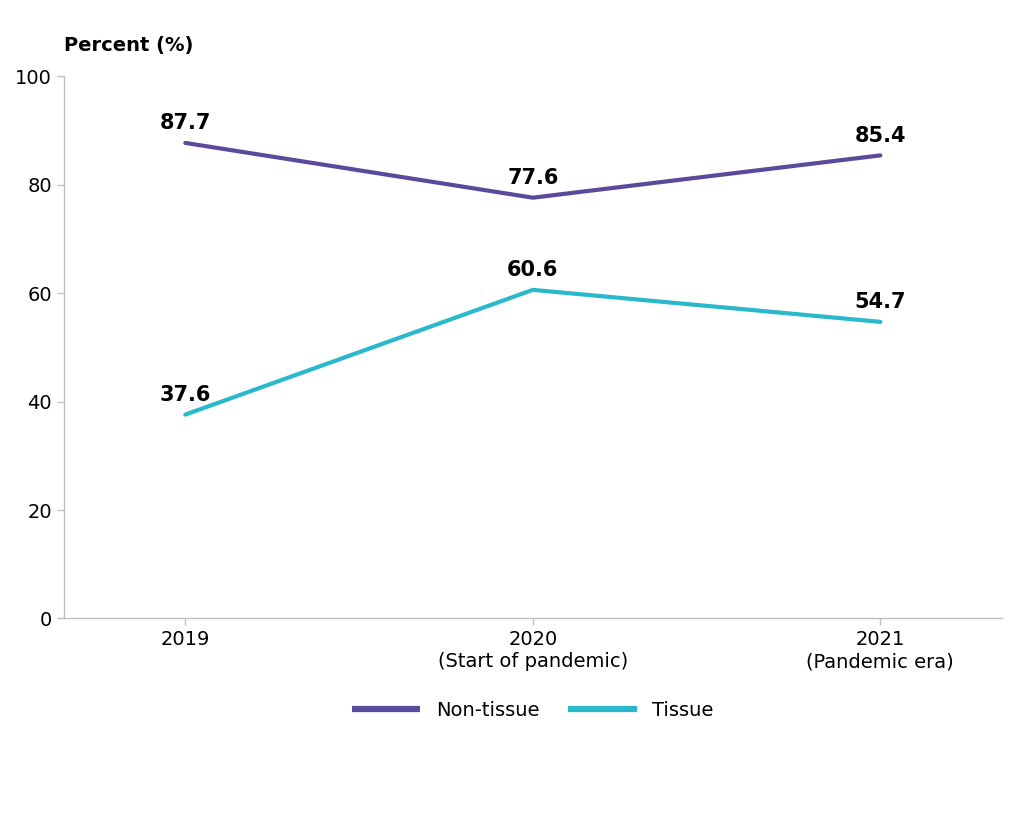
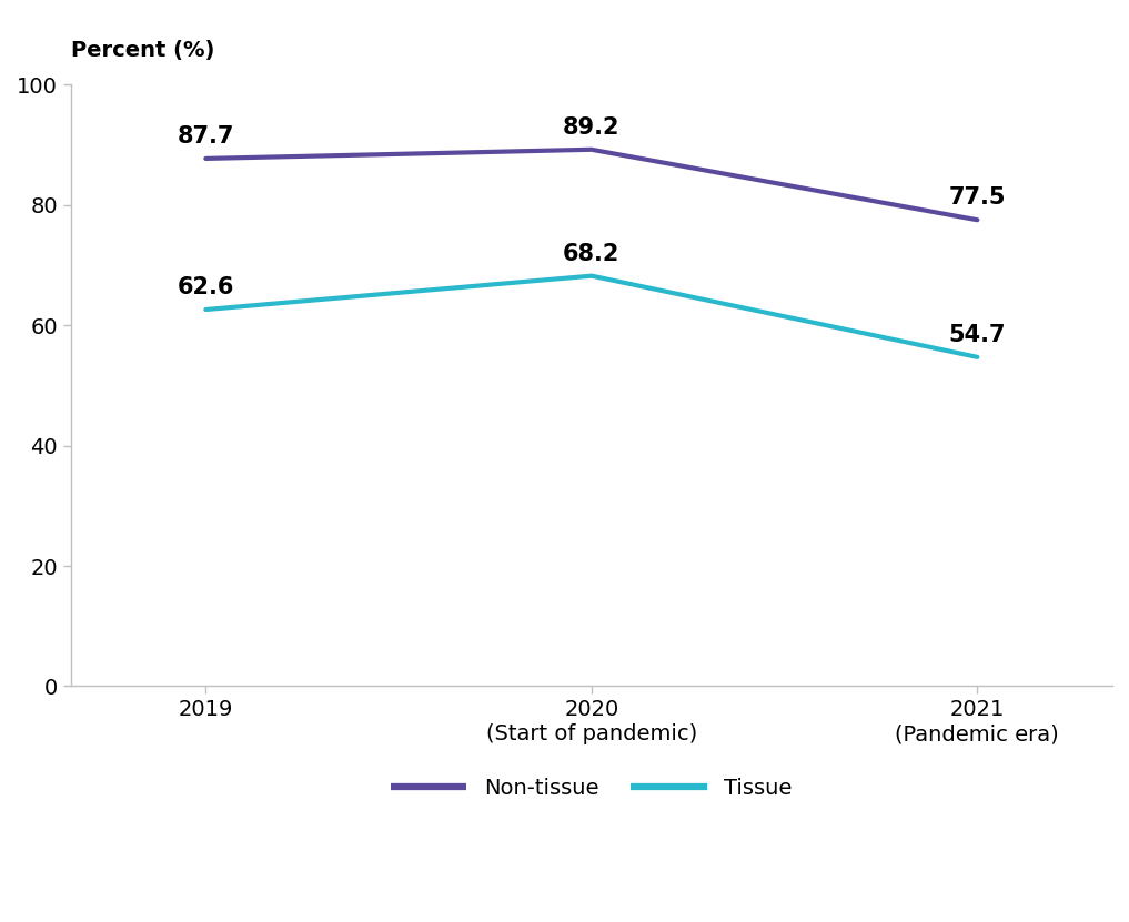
Tissue/2019: 37.6 -> 62.6
Non-tissue/2020 (Start of pandemic): 77.6 -> 89.2
Tissue/2020 (Start of pandemic): 60.6 -> 68.2
Non-tissue/2021 (Pandemic era): 85.4 -> 77.5
